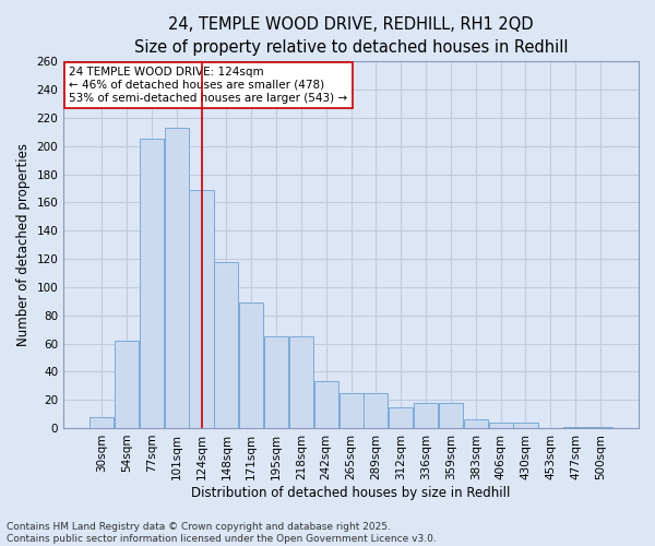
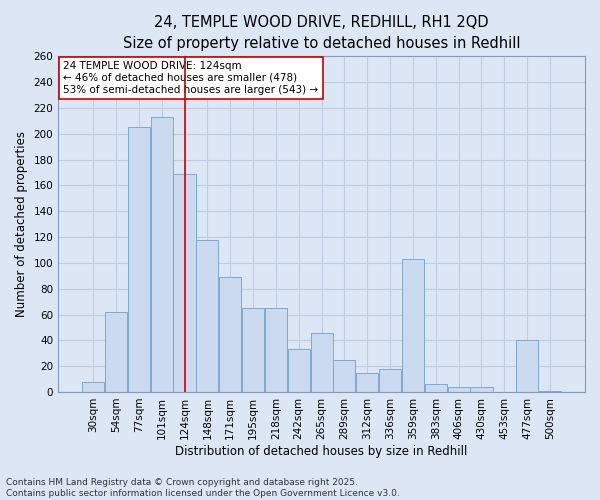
265sqm: 25 -> 46
359sqm: 18 -> 103
477sqm: 1 -> 40
